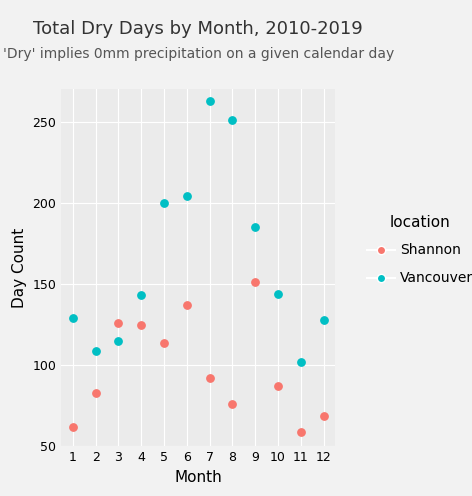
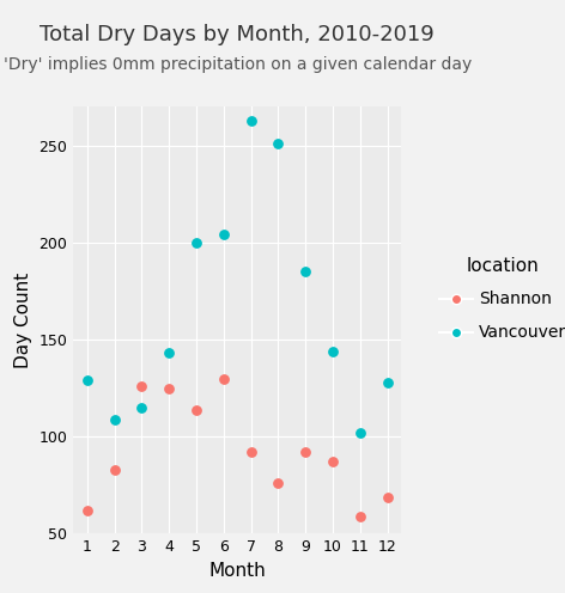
Shannon/6: 137 -> 130
Shannon/9: 151 -> 92
